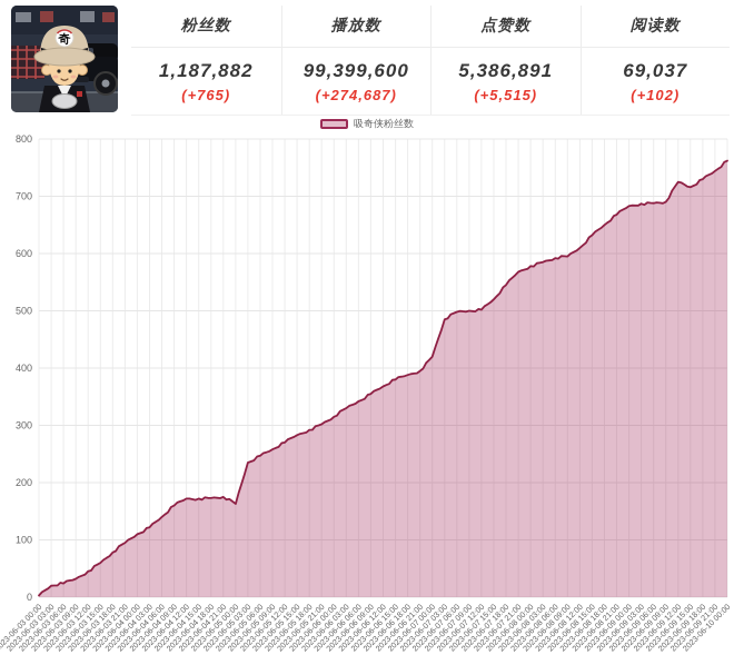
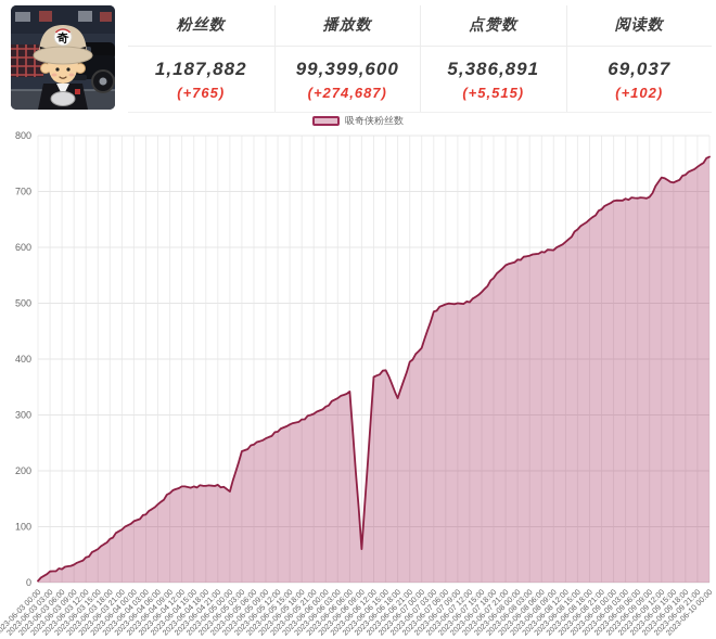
2023-06-06 09:00: 360 -> 60
2023-06-06 18:00: 390 -> 330
